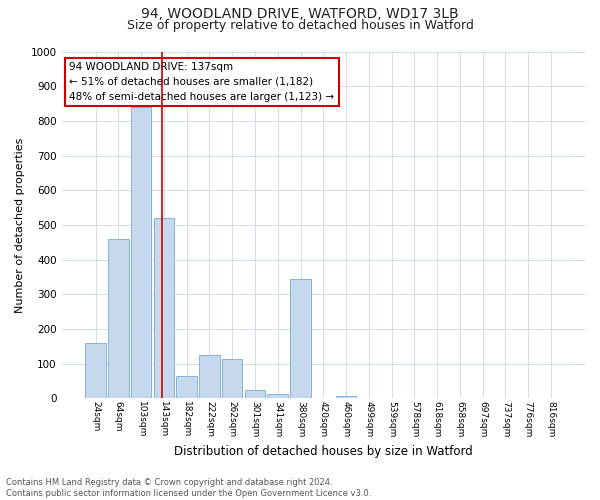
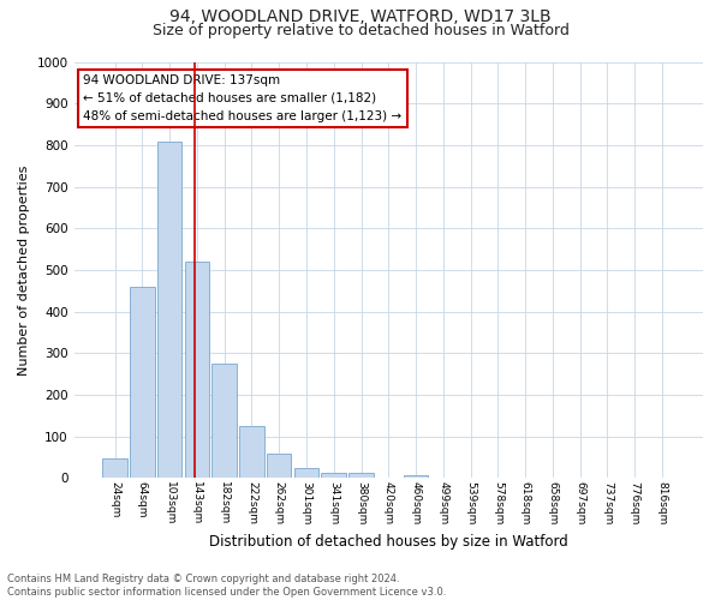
24sqm: 160 -> 46
103sqm: 840 -> 808
182sqm: 65 -> 275
262sqm: 115 -> 60
380sqm: 345 -> 12
